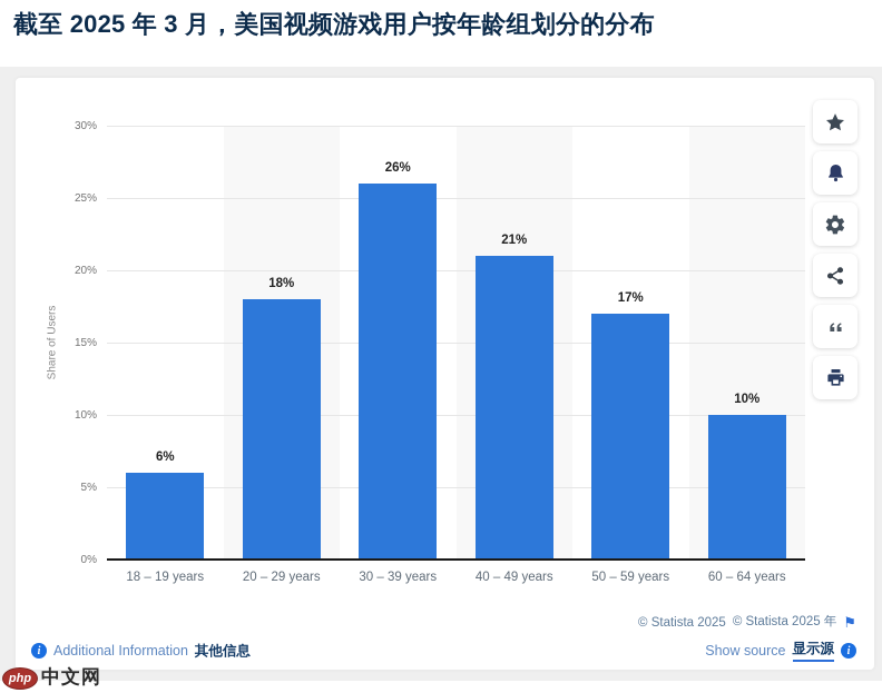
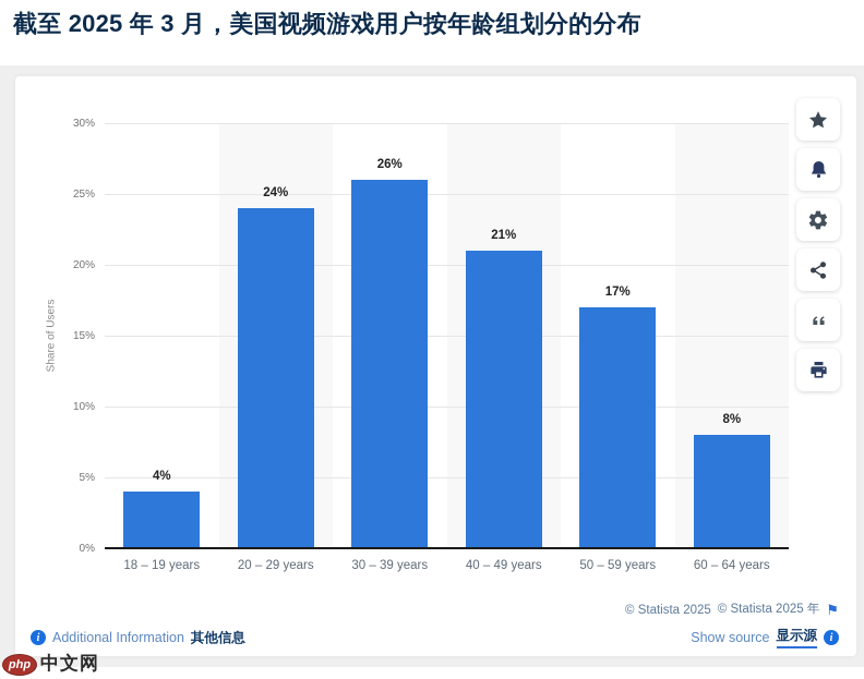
18 – 19 years: 6% -> 4%
20 – 29 years: 18% -> 24%
60 – 64 years: 10% -> 8%
